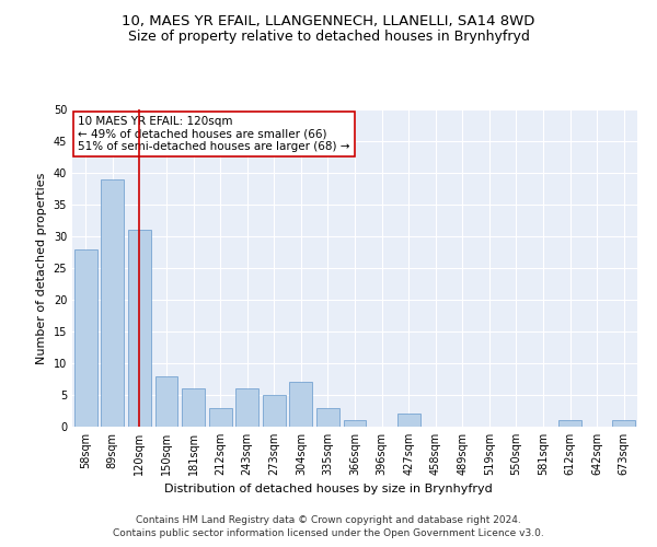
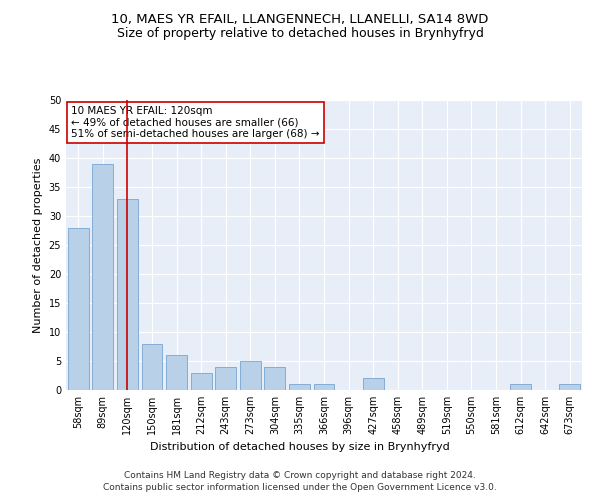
120sqm: 31 -> 33
243sqm: 6 -> 4
304sqm: 7 -> 4
335sqm: 3 -> 1
